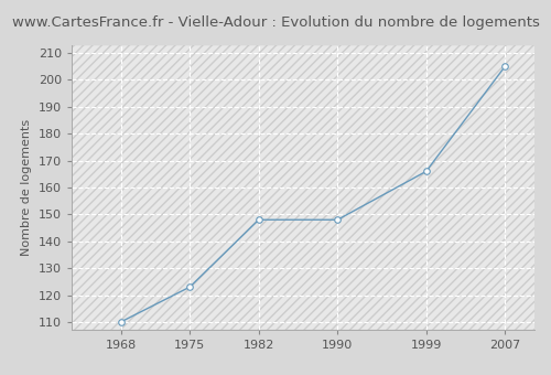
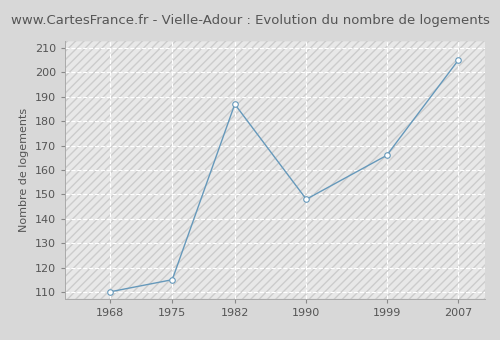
1975: 123 -> 115
1982: 148 -> 187
